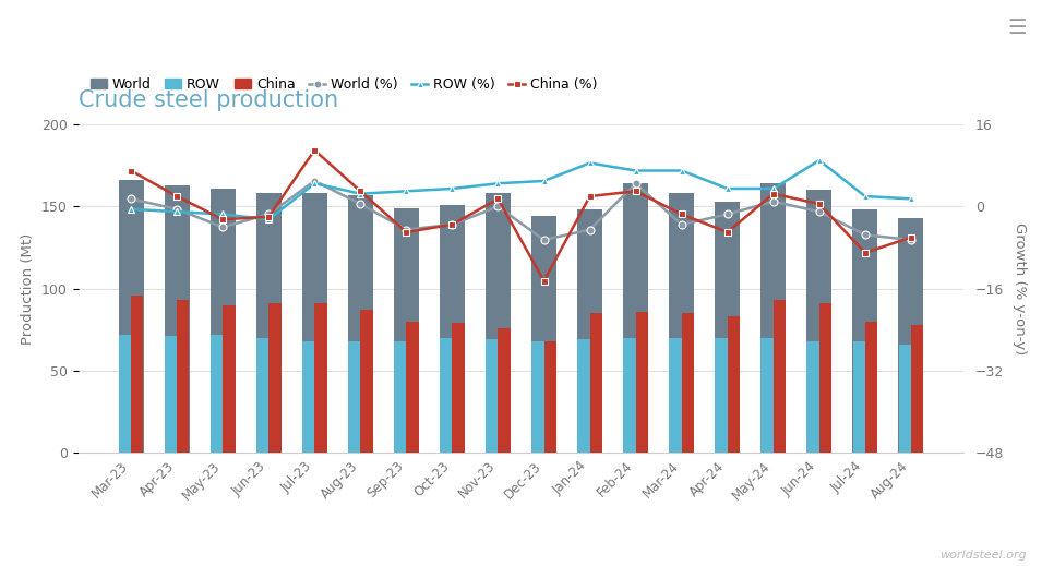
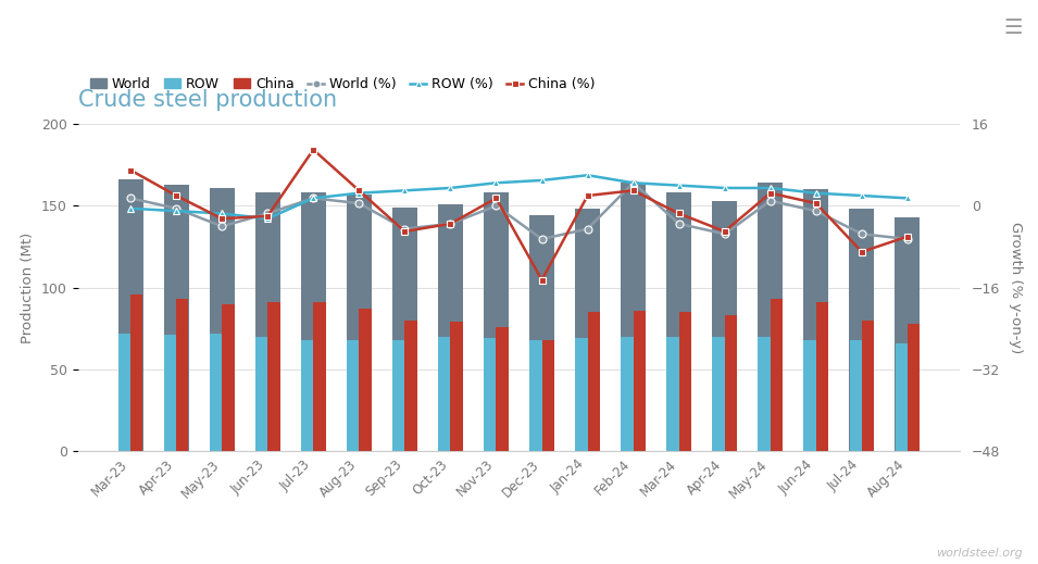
World (%)/Jul-23: 5.0 -> 1.5
ROW (%)/Jul-23: 4.5 -> 1.5
ROW (%)/Jan-24: 8.5 -> 6.0
ROW (%)/Feb-24: 7.0 -> 4.5
ROW (%)/Mar-24: 7.0 -> 4.0
World (%)/Apr-24: -1.5 -> -5.5
ROW (%)/Jun-24: 9.0 -> 2.5
